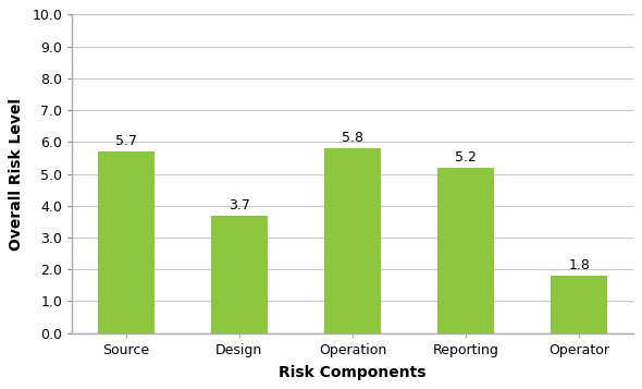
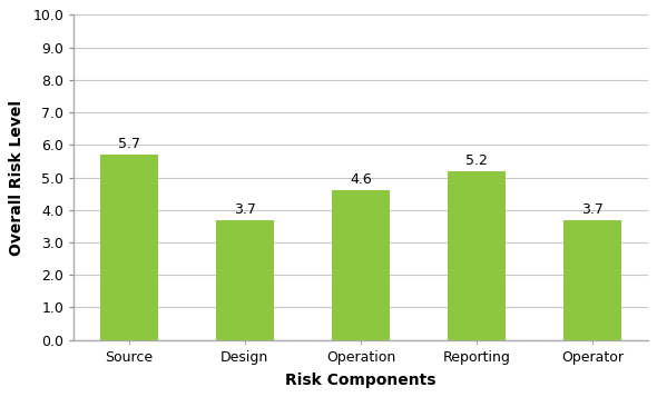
Operation: 5.8 -> 4.6
Operator: 1.8 -> 3.7
